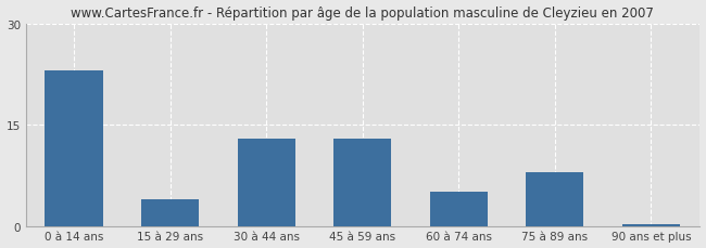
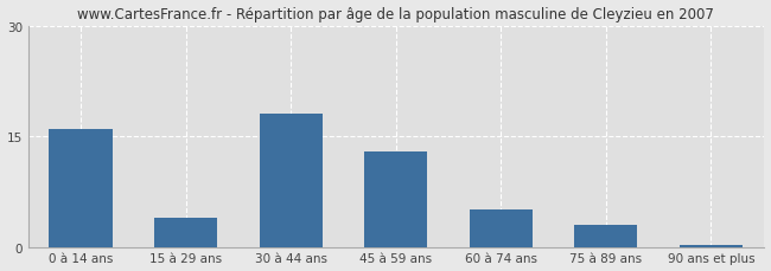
0 à 14 ans: 23.0 -> 16.0
30 à 44 ans: 13.0 -> 18.0
75 à 89 ans: 8.0 -> 3.0
